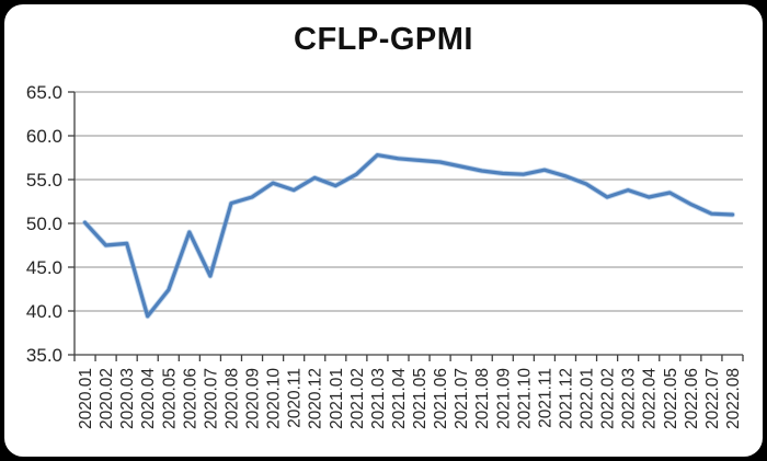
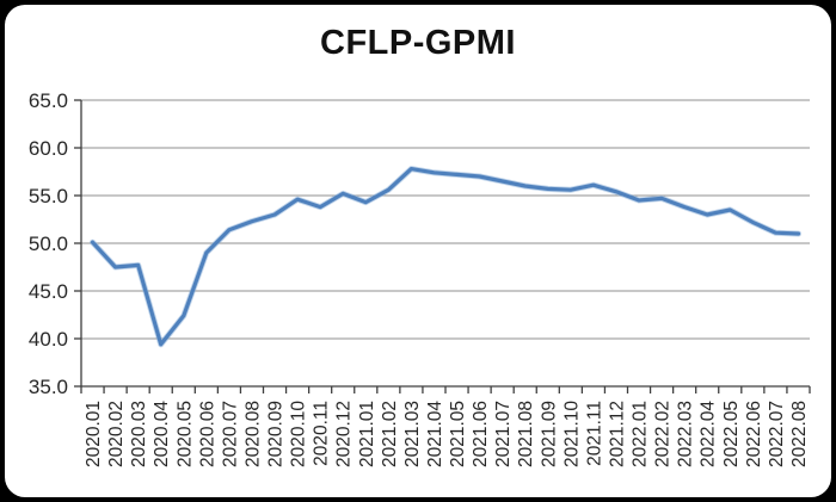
2020.07: 44 -> 51
2022.02: 53 -> 55
